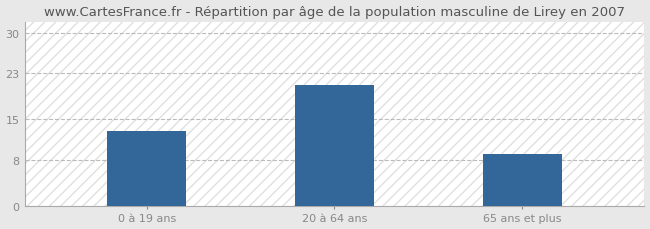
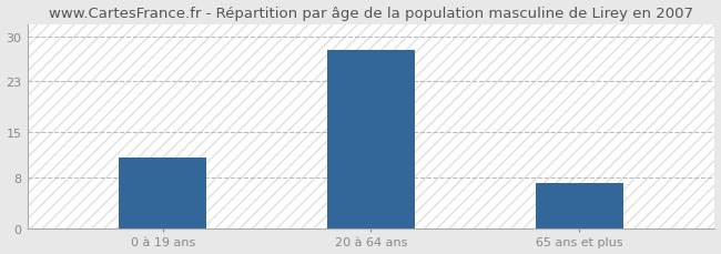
0 à 19 ans: 13 -> 11
20 à 64 ans: 21 -> 28
65 ans et plus: 9 -> 7
